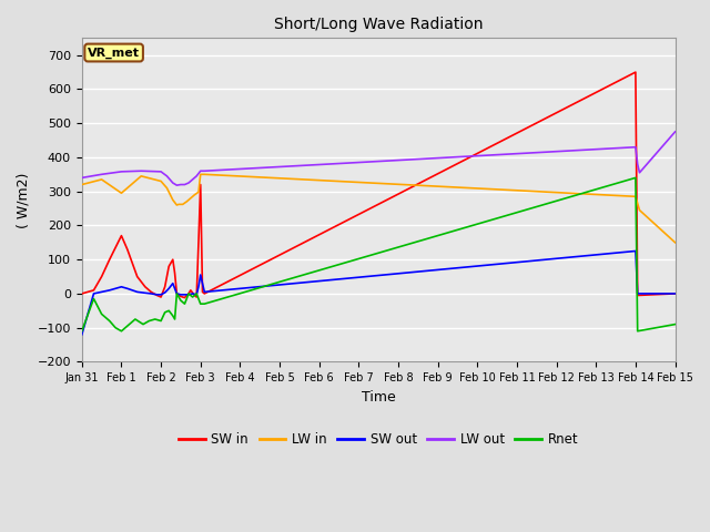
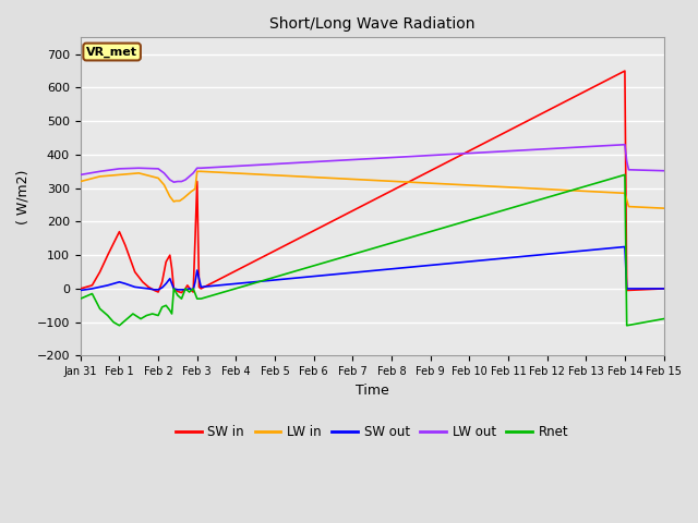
SW out/Jan 31: -120 -> -5
Rnet/Jan 31: -110 -> -30
LW in/Feb 1: 295 -> 340
LW in/Feb 15: 150 -> 240
LW out/Feb 15: 475 -> 352
